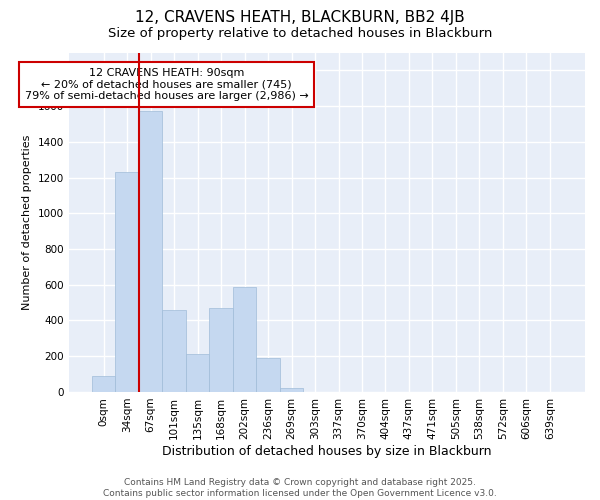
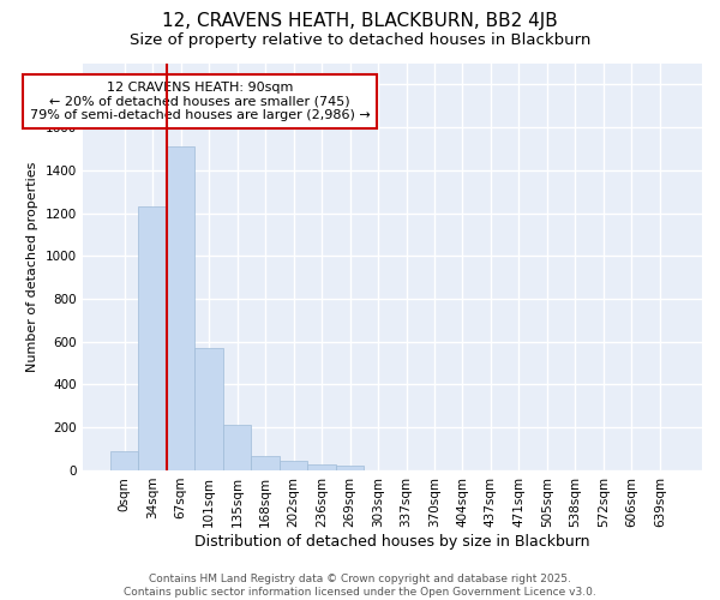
67sqm: 1570 -> 1510
101sqm: 460 -> 570
168sqm: 470 -> 60
202sqm: 590 -> 40
236sqm: 190 -> 30
